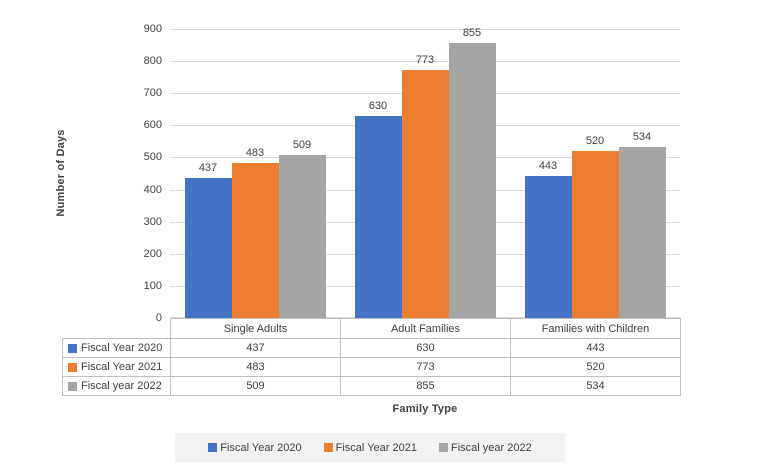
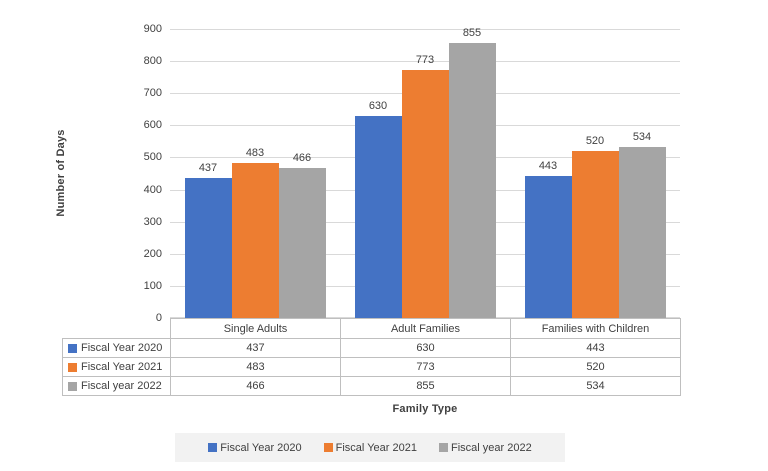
Fiscal year 2022/Single Adults: 509 -> 466
